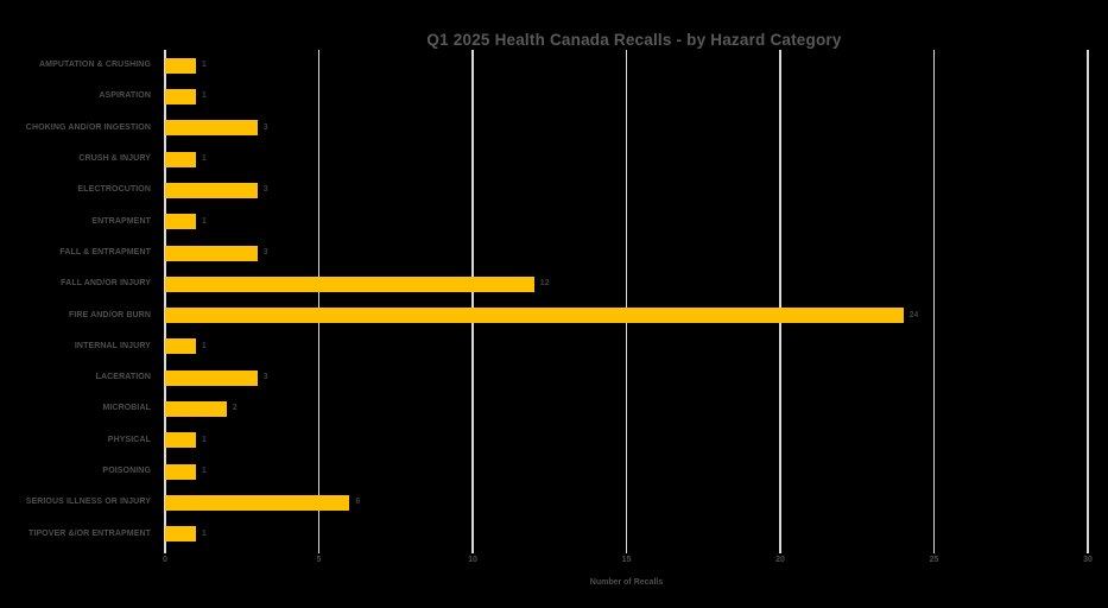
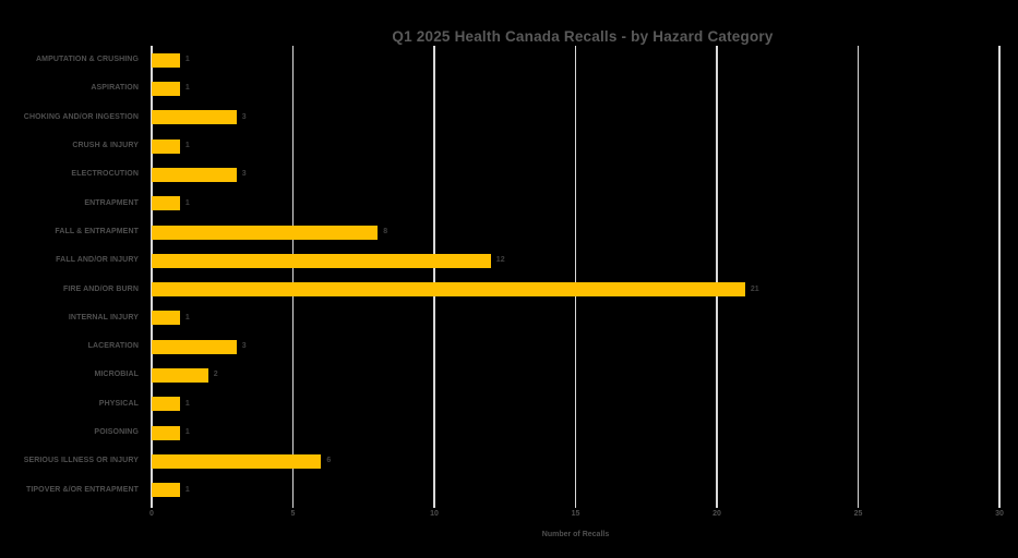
FALL & ENTRAPMENT: 3 -> 8
FIRE AND/OR BURN: 24 -> 21
